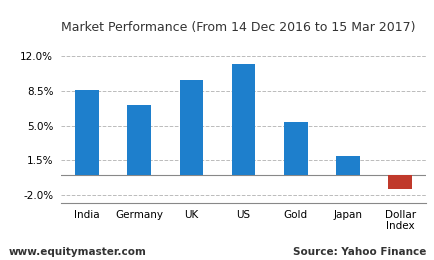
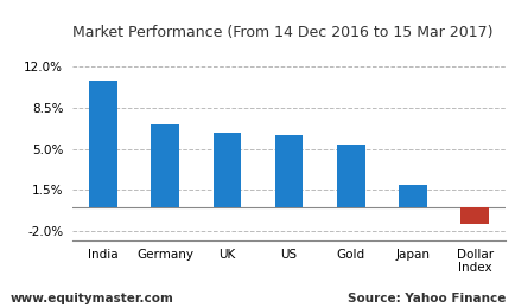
India: 8.6% -> 10.8%
UK: 9.6% -> 6.4%
US: 11.2% -> 6.2%
